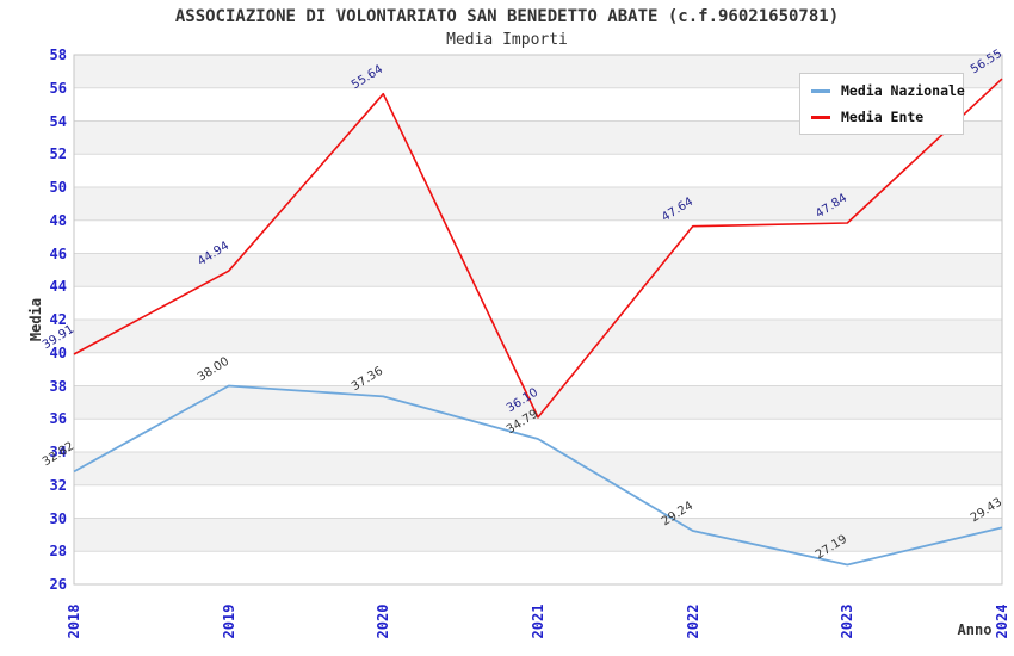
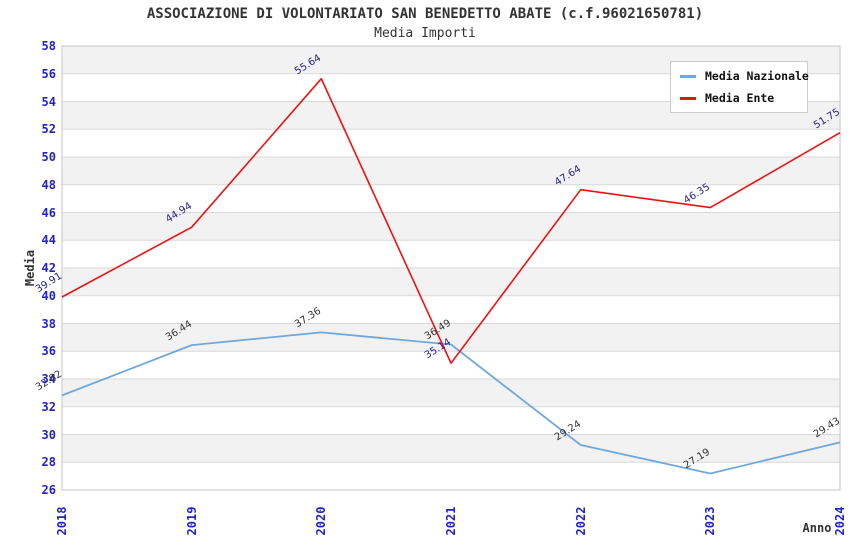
Media Nazionale/2019: 38.00 -> 36.44
Media Nazionale/2021: 34.79 -> 36.49
Media Ente/2021: 36.10 -> 35.14
Media Ente/2023: 47.84 -> 46.35
Media Ente/2024: 56.55 -> 51.75
